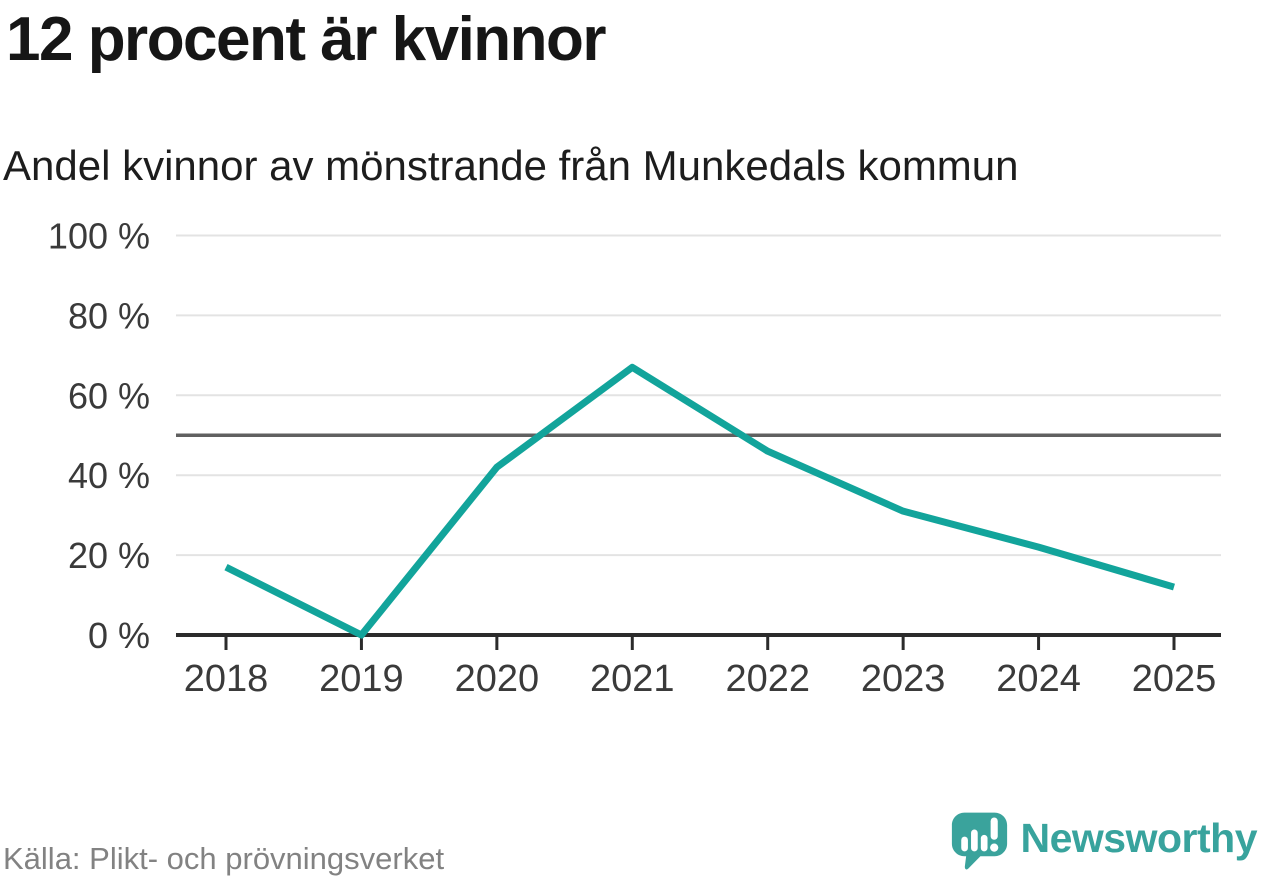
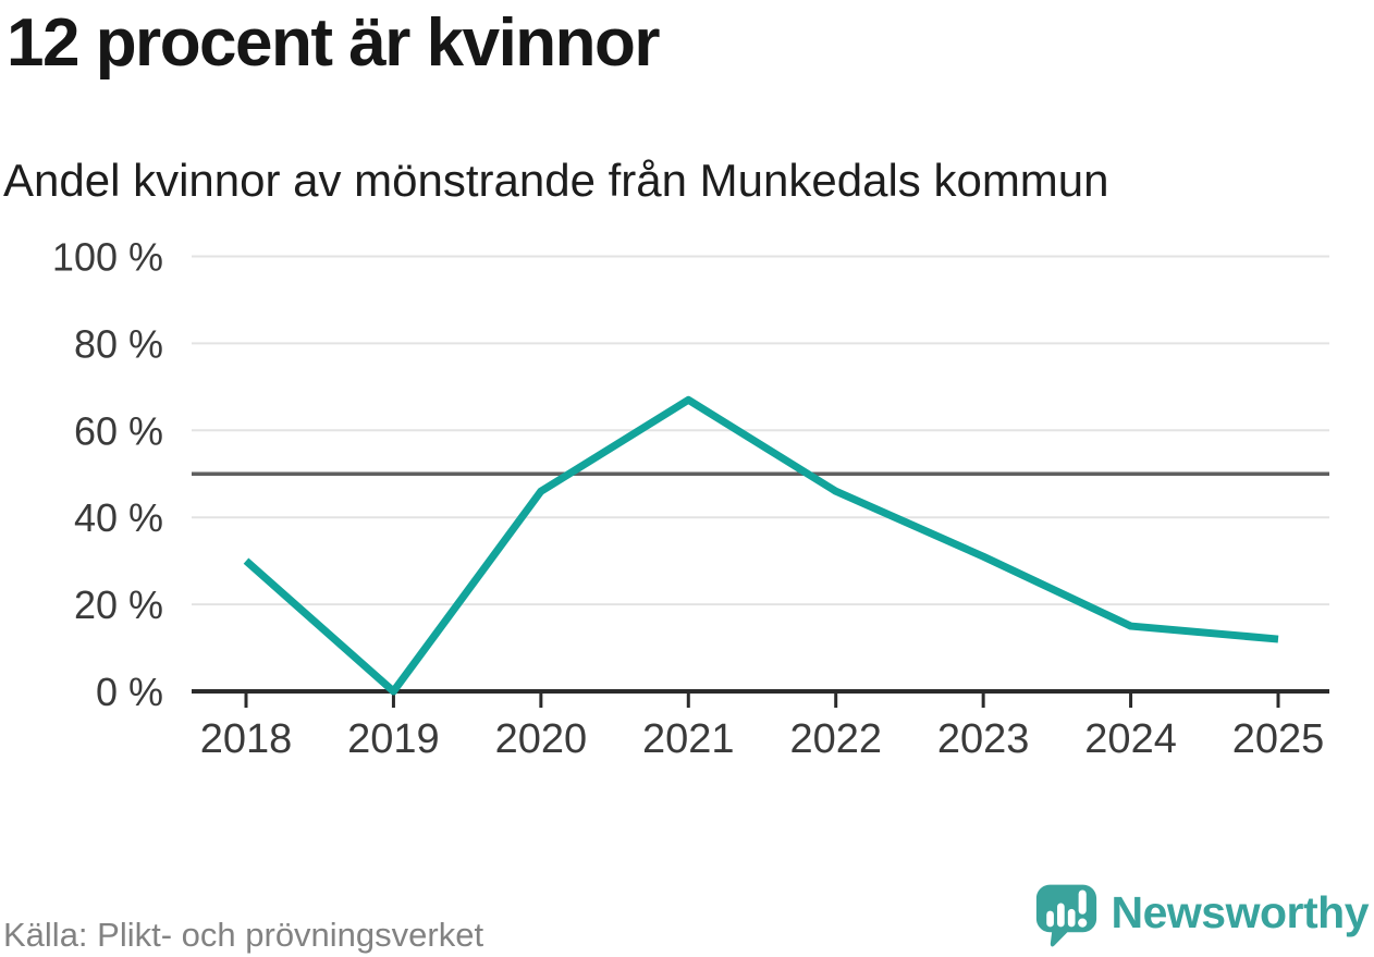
2018: 17% -> 30%
2020: 42% -> 46%
2024: 22% -> 15%
